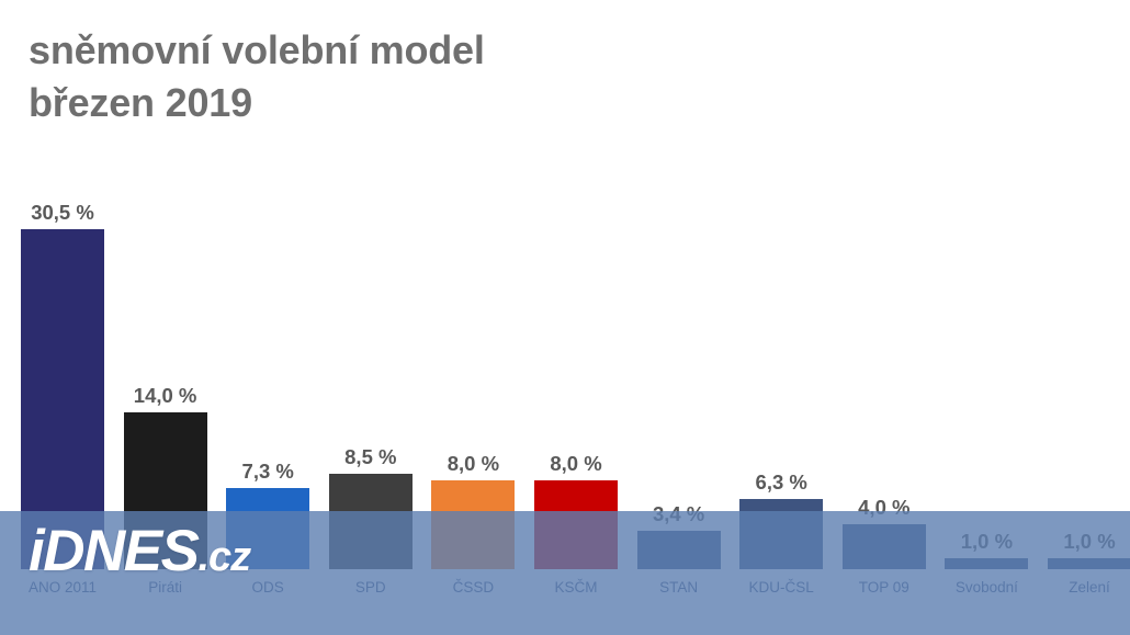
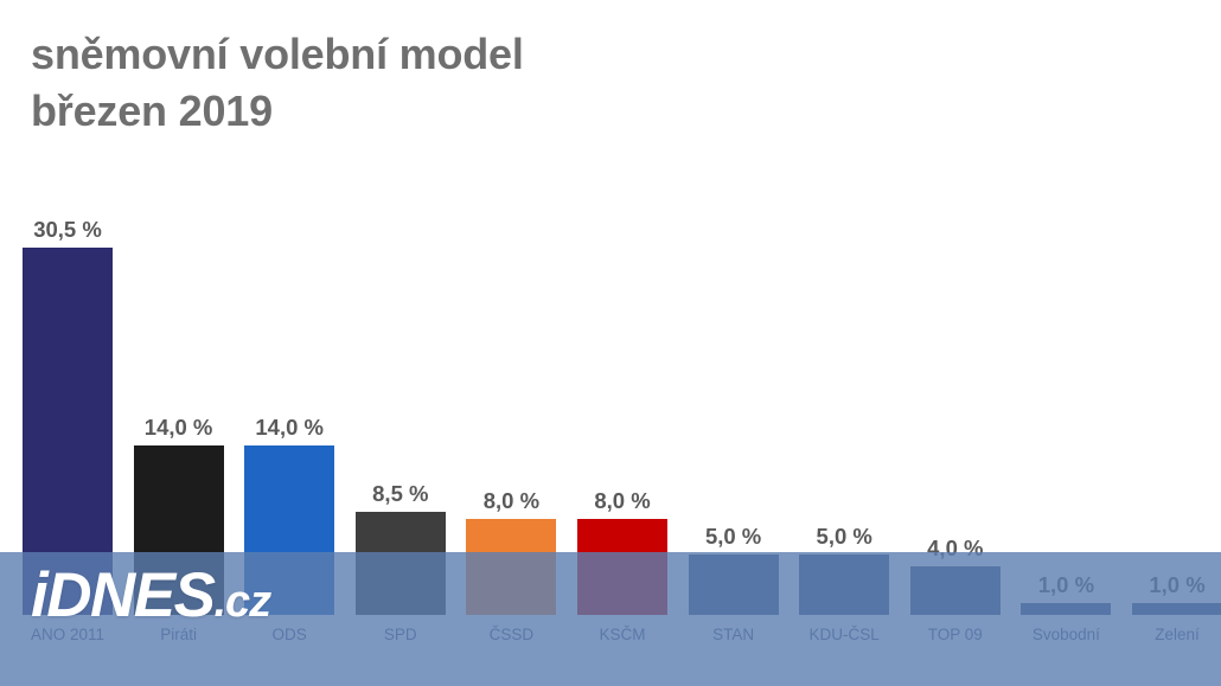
ODS: 7,3 -> 14,0
STAN: 3,4 -> 5,0
KDU-ČSL: 6,3 -> 5,0
